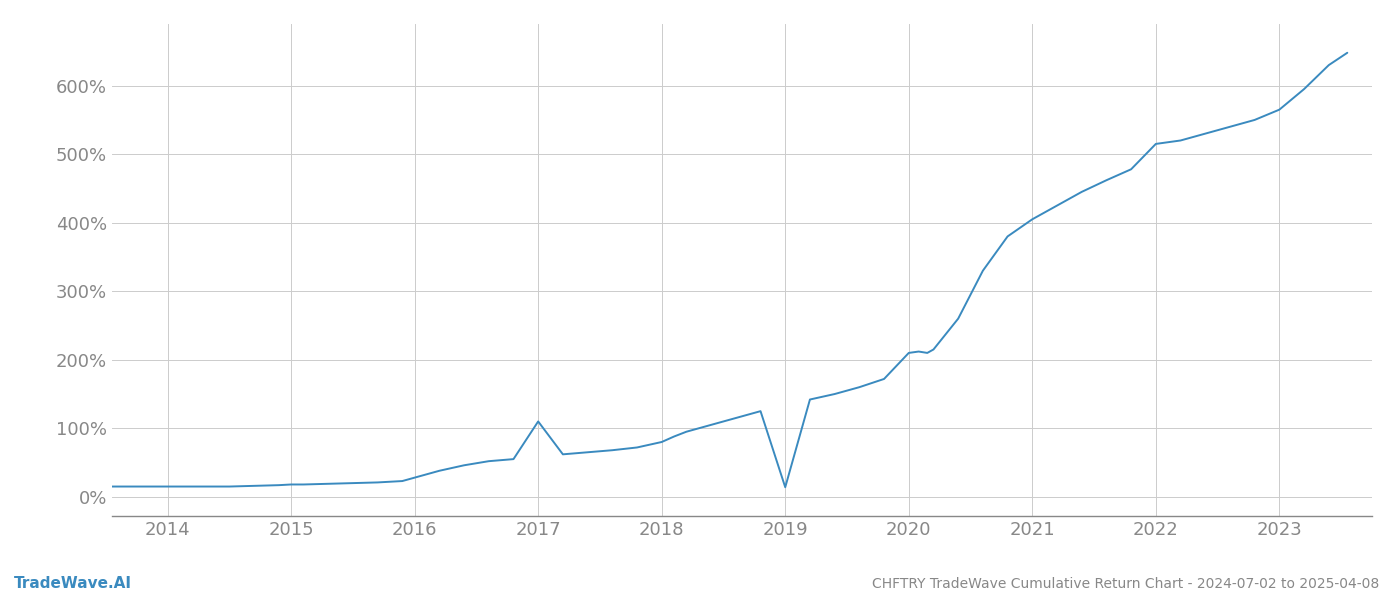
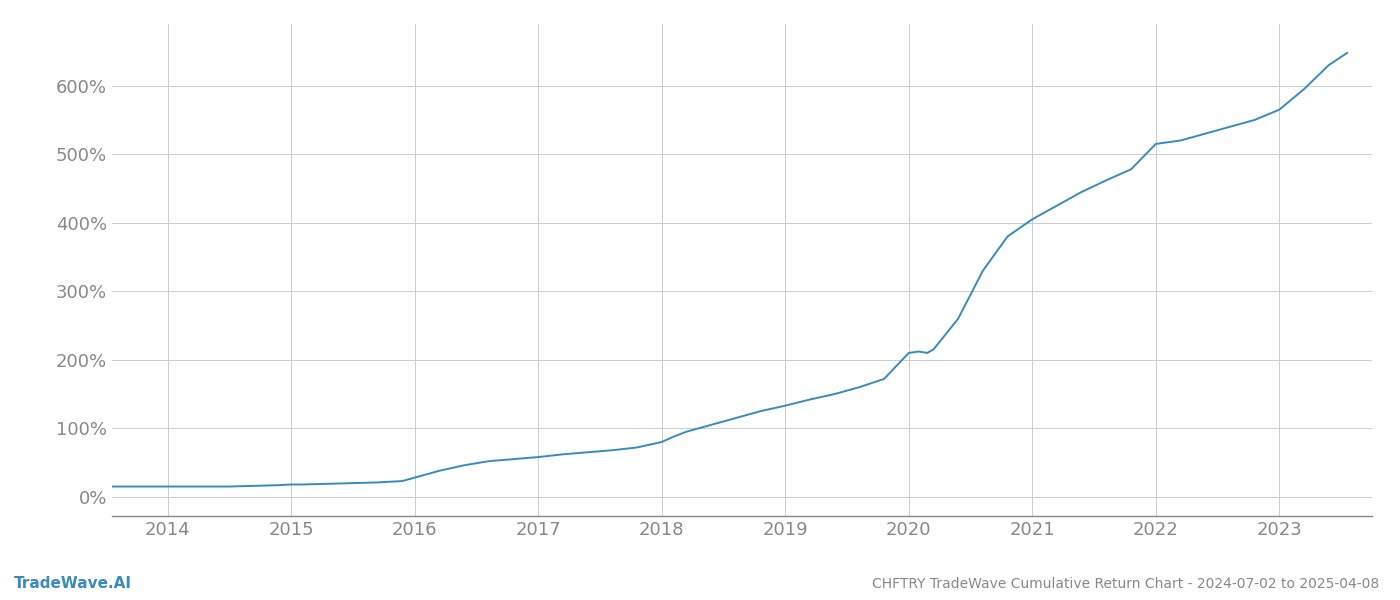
2017: 110% -> 58%
2019: 14% -> 133%
